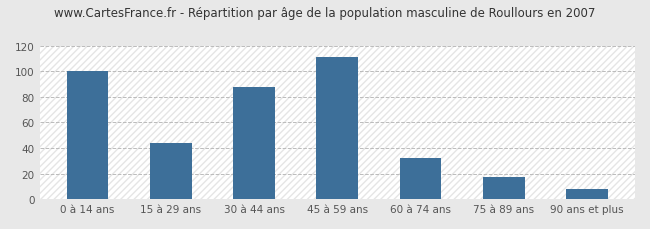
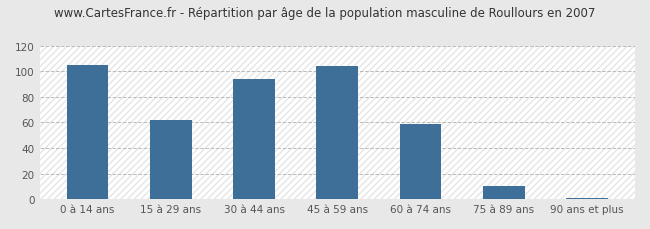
0 à 14 ans: 100 -> 105
15 à 29 ans: 44 -> 62
30 à 44 ans: 88 -> 94
45 à 59 ans: 111 -> 104
60 à 74 ans: 32 -> 59
75 à 89 ans: 17 -> 10
90 ans et plus: 8 -> 1
